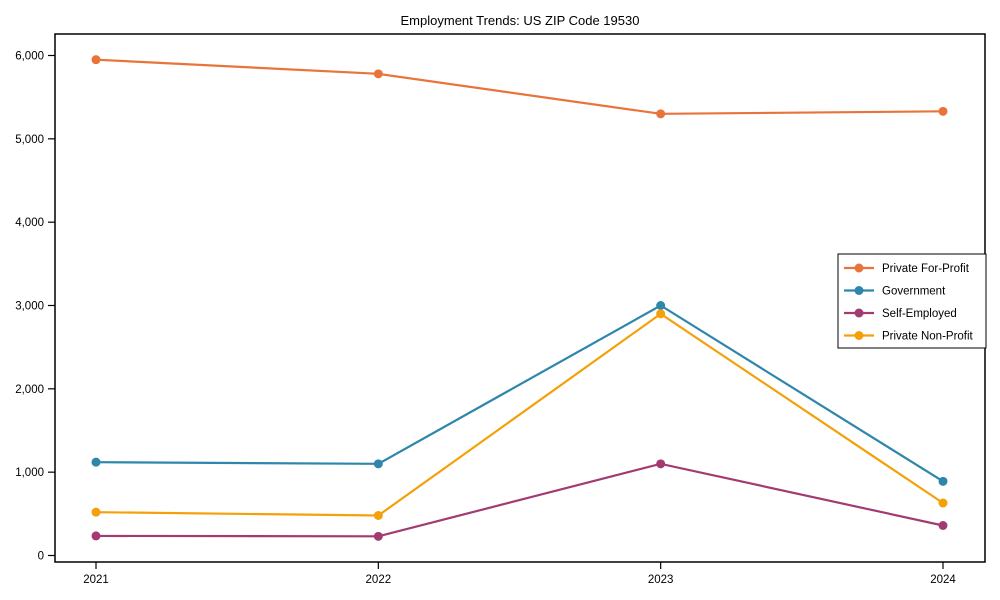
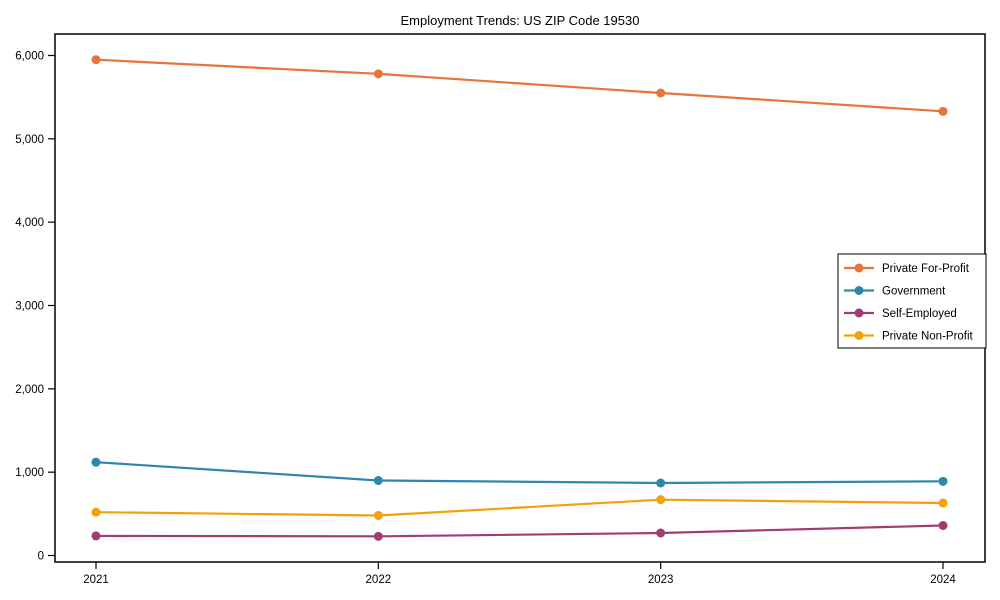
Government/2022: 1100 -> 900
Private For-Profit/2023: 5300 -> 5600
Government/2023: 3000 -> 900
Self-Employed/2023: 1100 -> 300
Private Non-Profit/2023: 2900 -> 700
